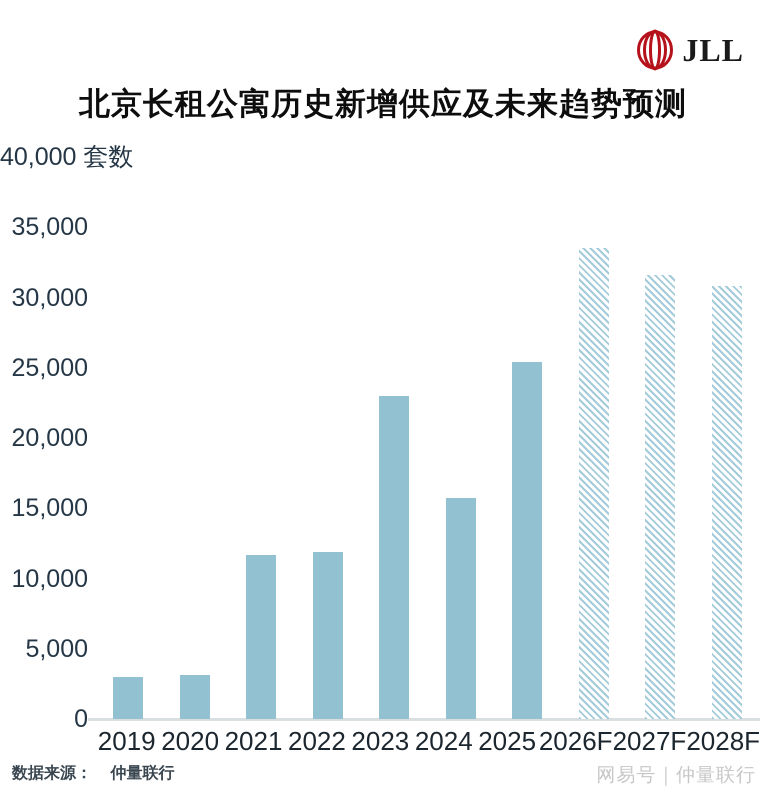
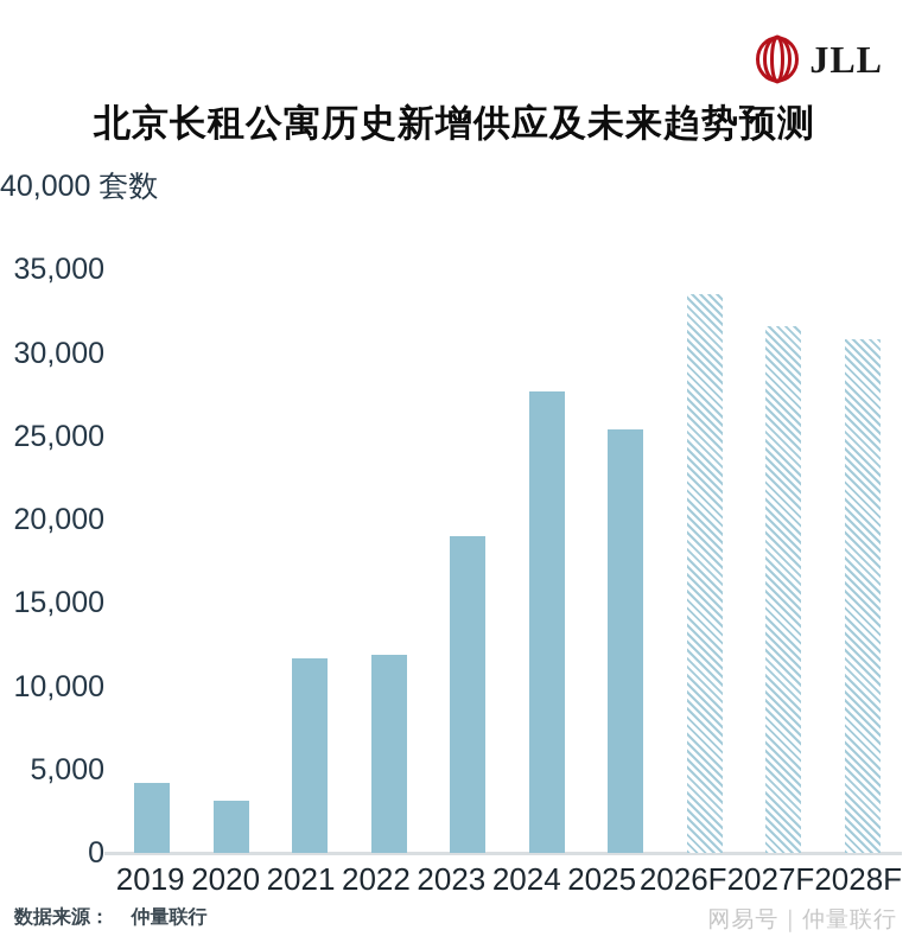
2019: 3000 -> 4200
2023: 23000 -> 19000
2024: 15700 -> 27700
